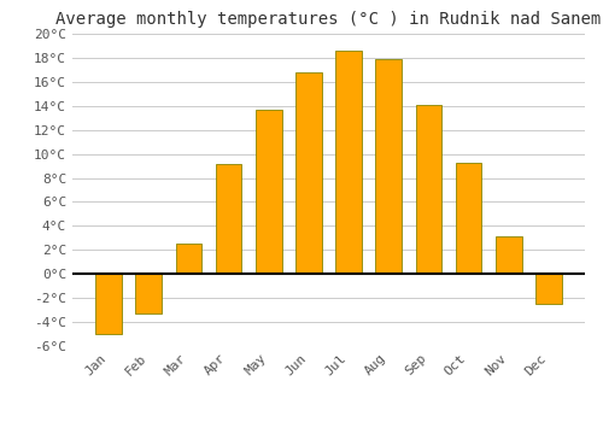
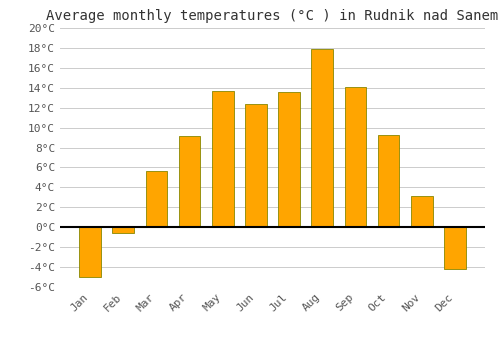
Feb: -3.3°C -> -0.6°C
Mar: 2.5°C -> 5.6°C
Jun: 16.8°C -> 12.4°C
Jul: 18.6°C -> 13.6°C
Dec: -2.5°C -> -4.2°C
